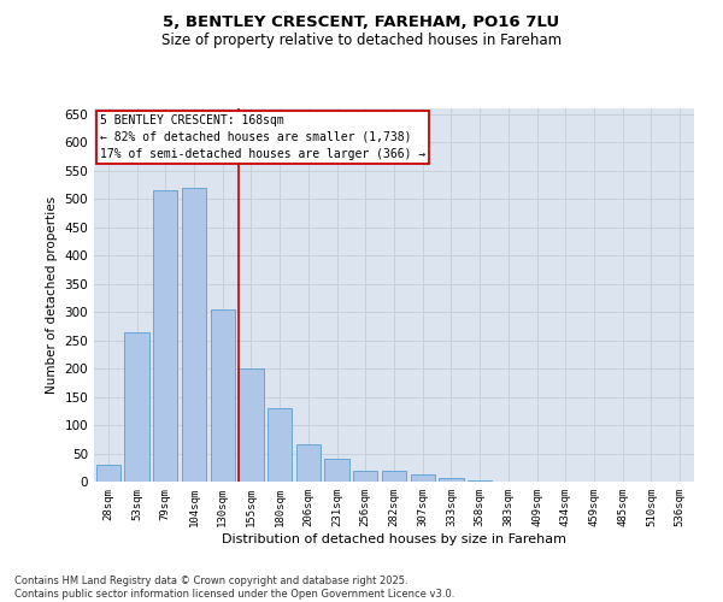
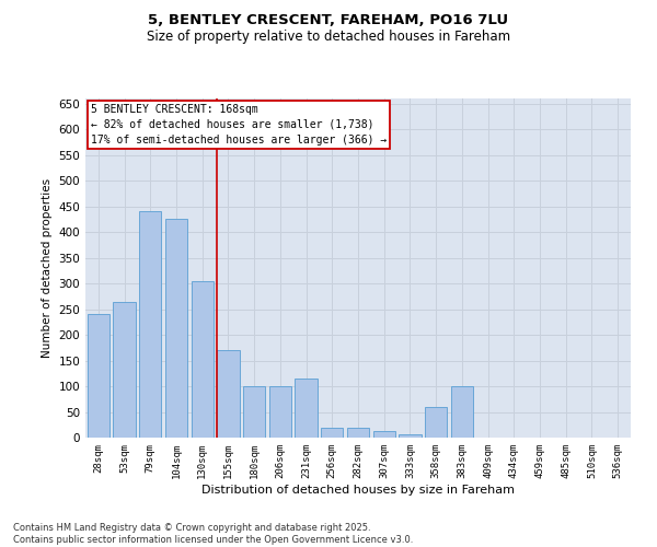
28sqm: 30 -> 240
79sqm: 515 -> 440
104sqm: 520 -> 425
155sqm: 200 -> 170
180sqm: 130 -> 100
206sqm: 65 -> 100
231sqm: 40 -> 115
358sqm: 3 -> 60
383sqm: 1 -> 100
